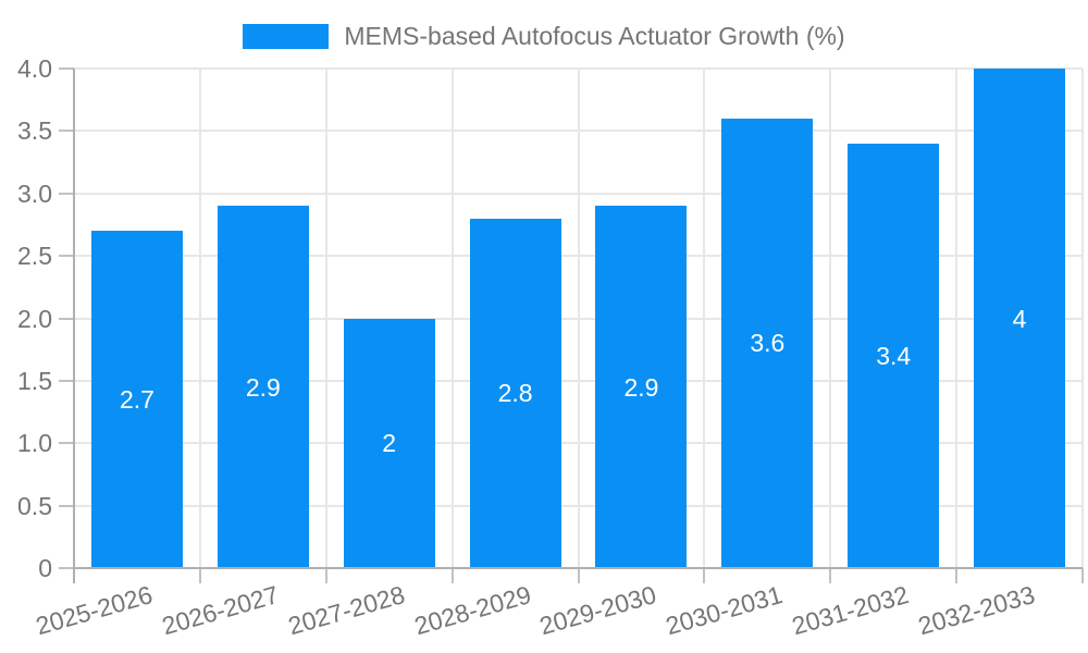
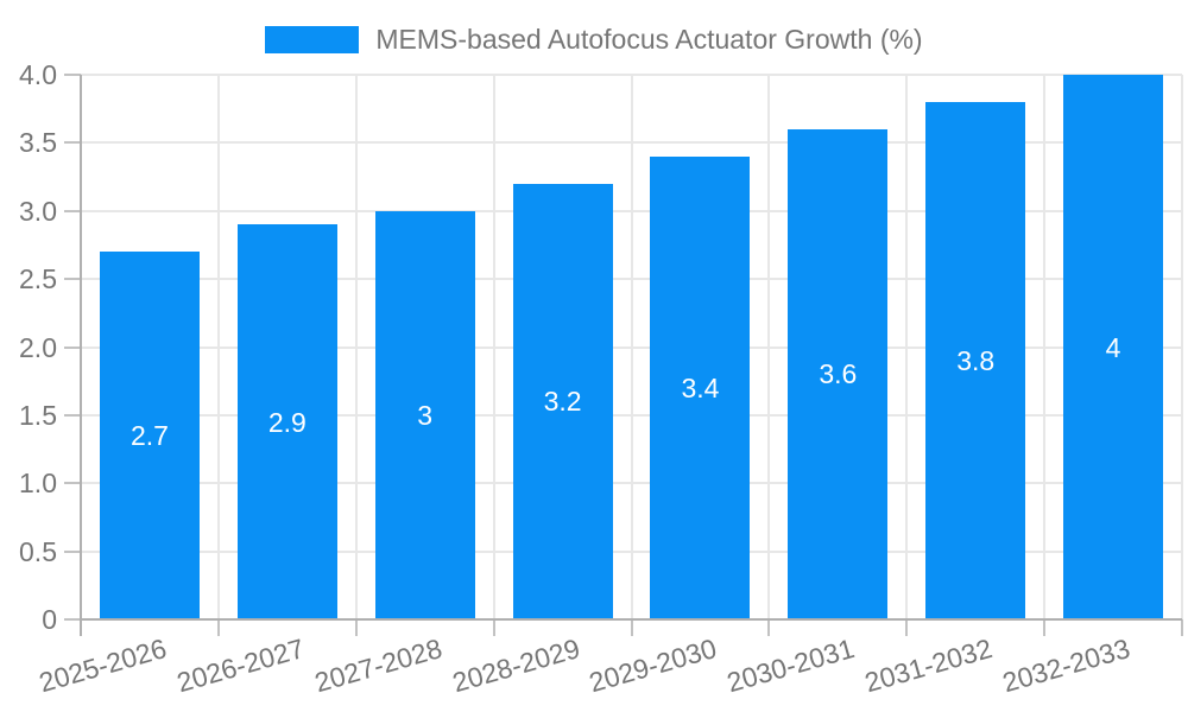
2027-2028: 2 -> 3
2028-2029: 2.8 -> 3.2
2029-2030: 2.9 -> 3.4
2031-2032: 3.4 -> 3.8
